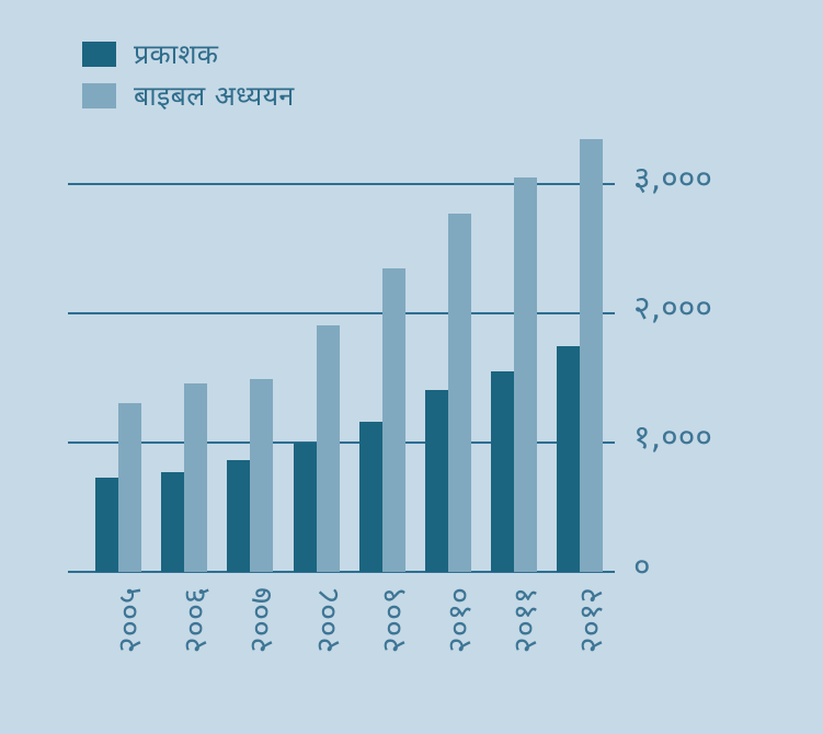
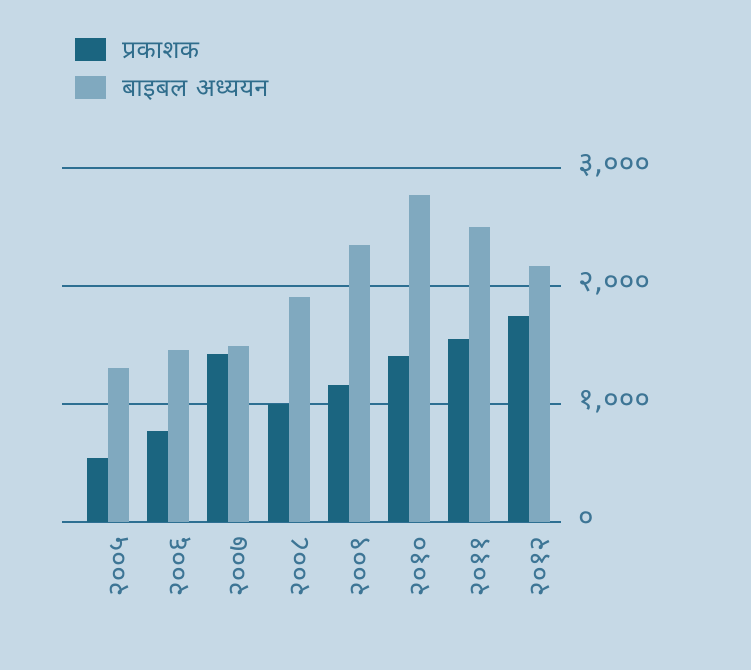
प्रकाशक/२००५: 730 -> 540
प्रकाशक/२००७: 860 -> 1420
बाइबल अध्ययन/२०११: 3050 -> 2500
बाइबल अध्ययन/२०१२: 3350 -> 2170
